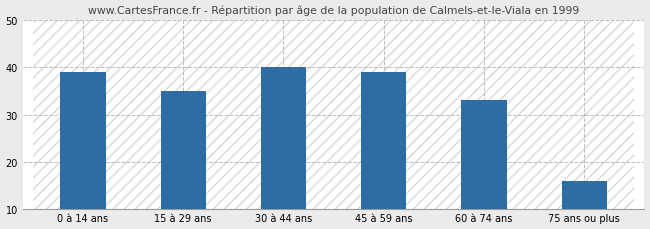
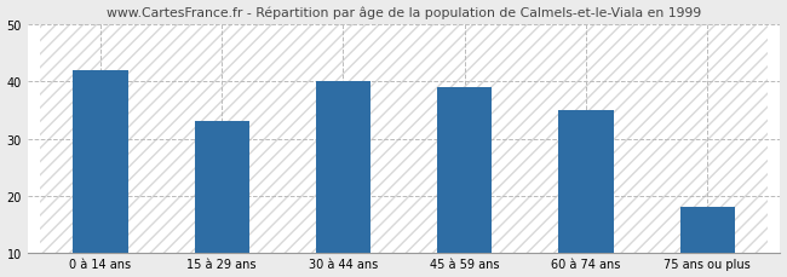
0 à 14 ans: 39 -> 42
15 à 29 ans: 35 -> 33
60 à 74 ans: 33 -> 35
75 ans ou plus: 16 -> 18
